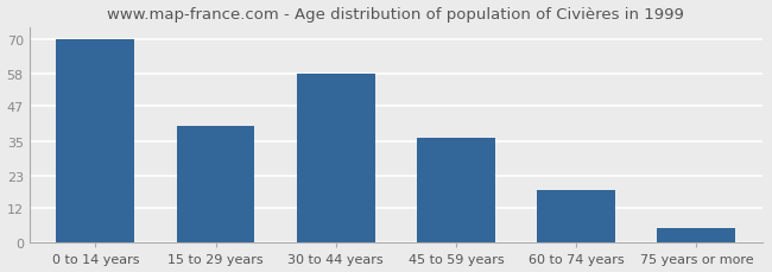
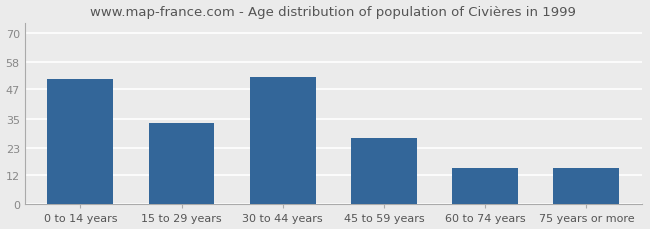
0 to 14 years: 70 -> 51
15 to 29 years: 40 -> 33
30 to 44 years: 58 -> 52
45 to 59 years: 36 -> 27
60 to 74 years: 18 -> 15
75 years or more: 5 -> 15
